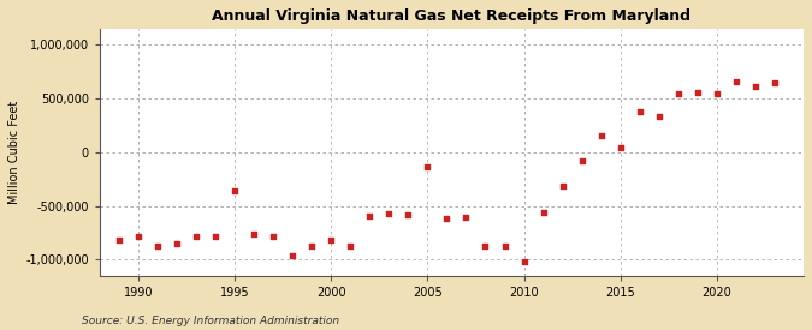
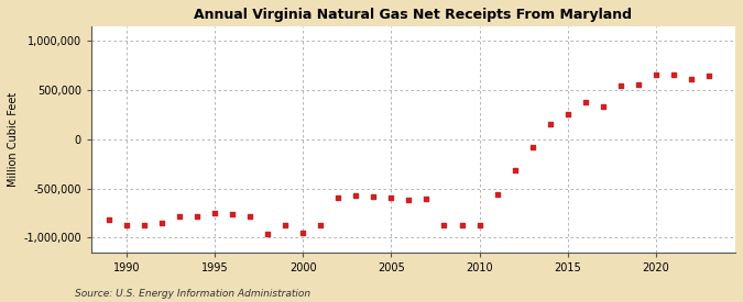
1990: -780,000 -> -870,000
1995: -360,000 -> -750,000
2000: -820,000 -> -950,000
2005: -140,000 -> -590,000
2010: -1,020,000 -> -870,000
2015: 40,000 -> 260,000
2020: 540,000 -> 660,000
